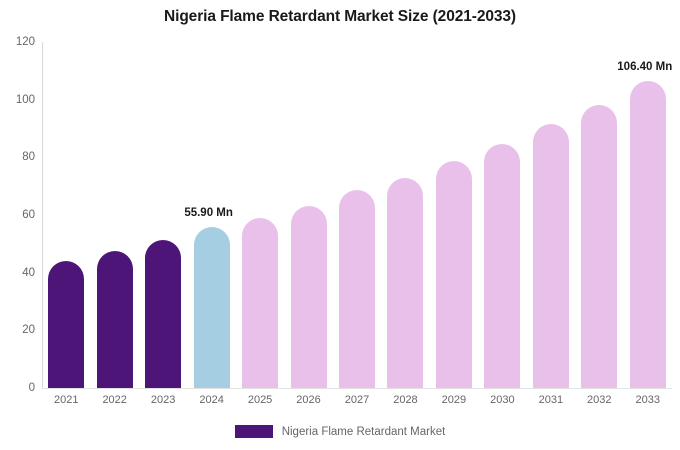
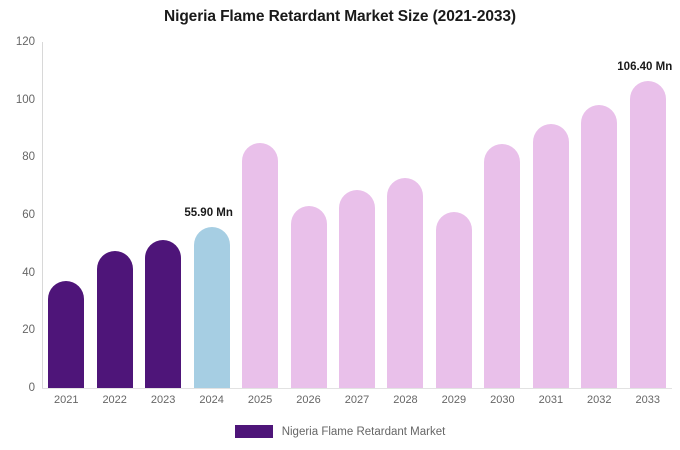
2021: 44 -> 37
2025: 59 -> 85
2029: 79 -> 61
